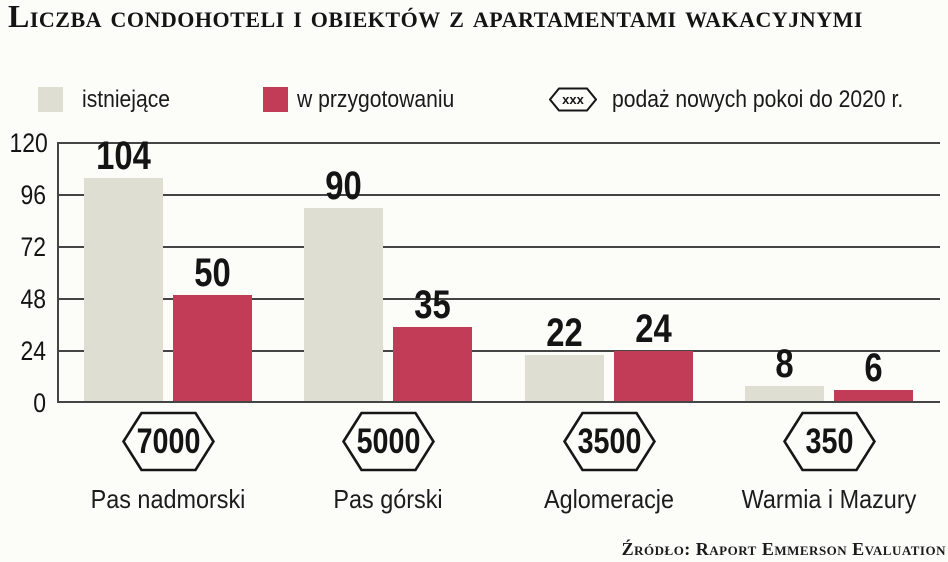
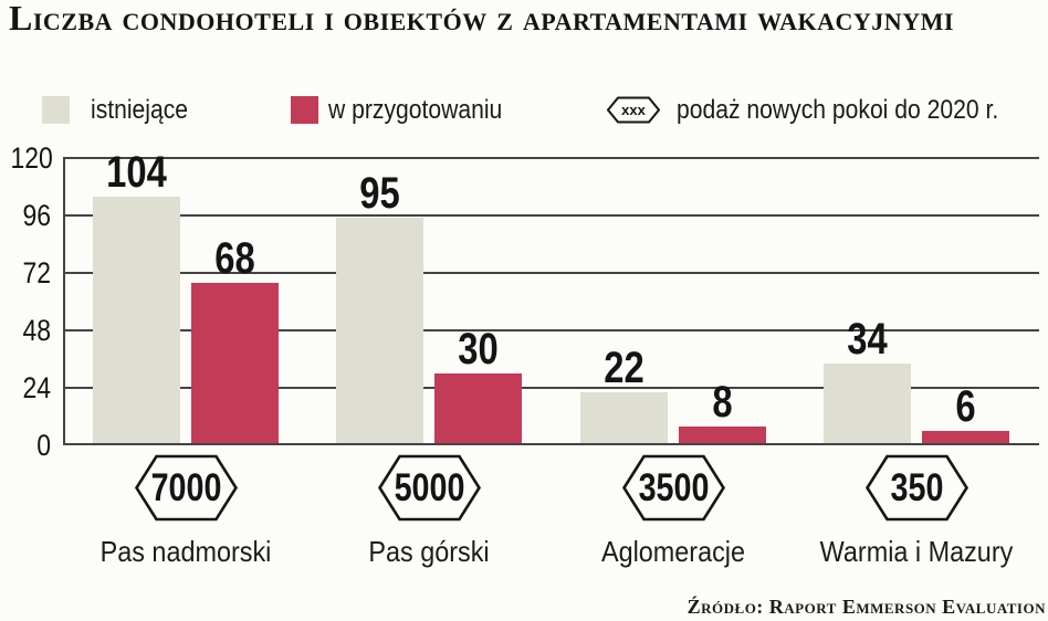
w przygotowaniu/Pas nadmorski: 50 -> 68
istniejące/Pas górski: 90 -> 95
w przygotowaniu/Pas górski: 35 -> 30
w przygotowaniu/Aglomeracje: 24 -> 8
istniejące/Warmia i Mazury: 8 -> 34
